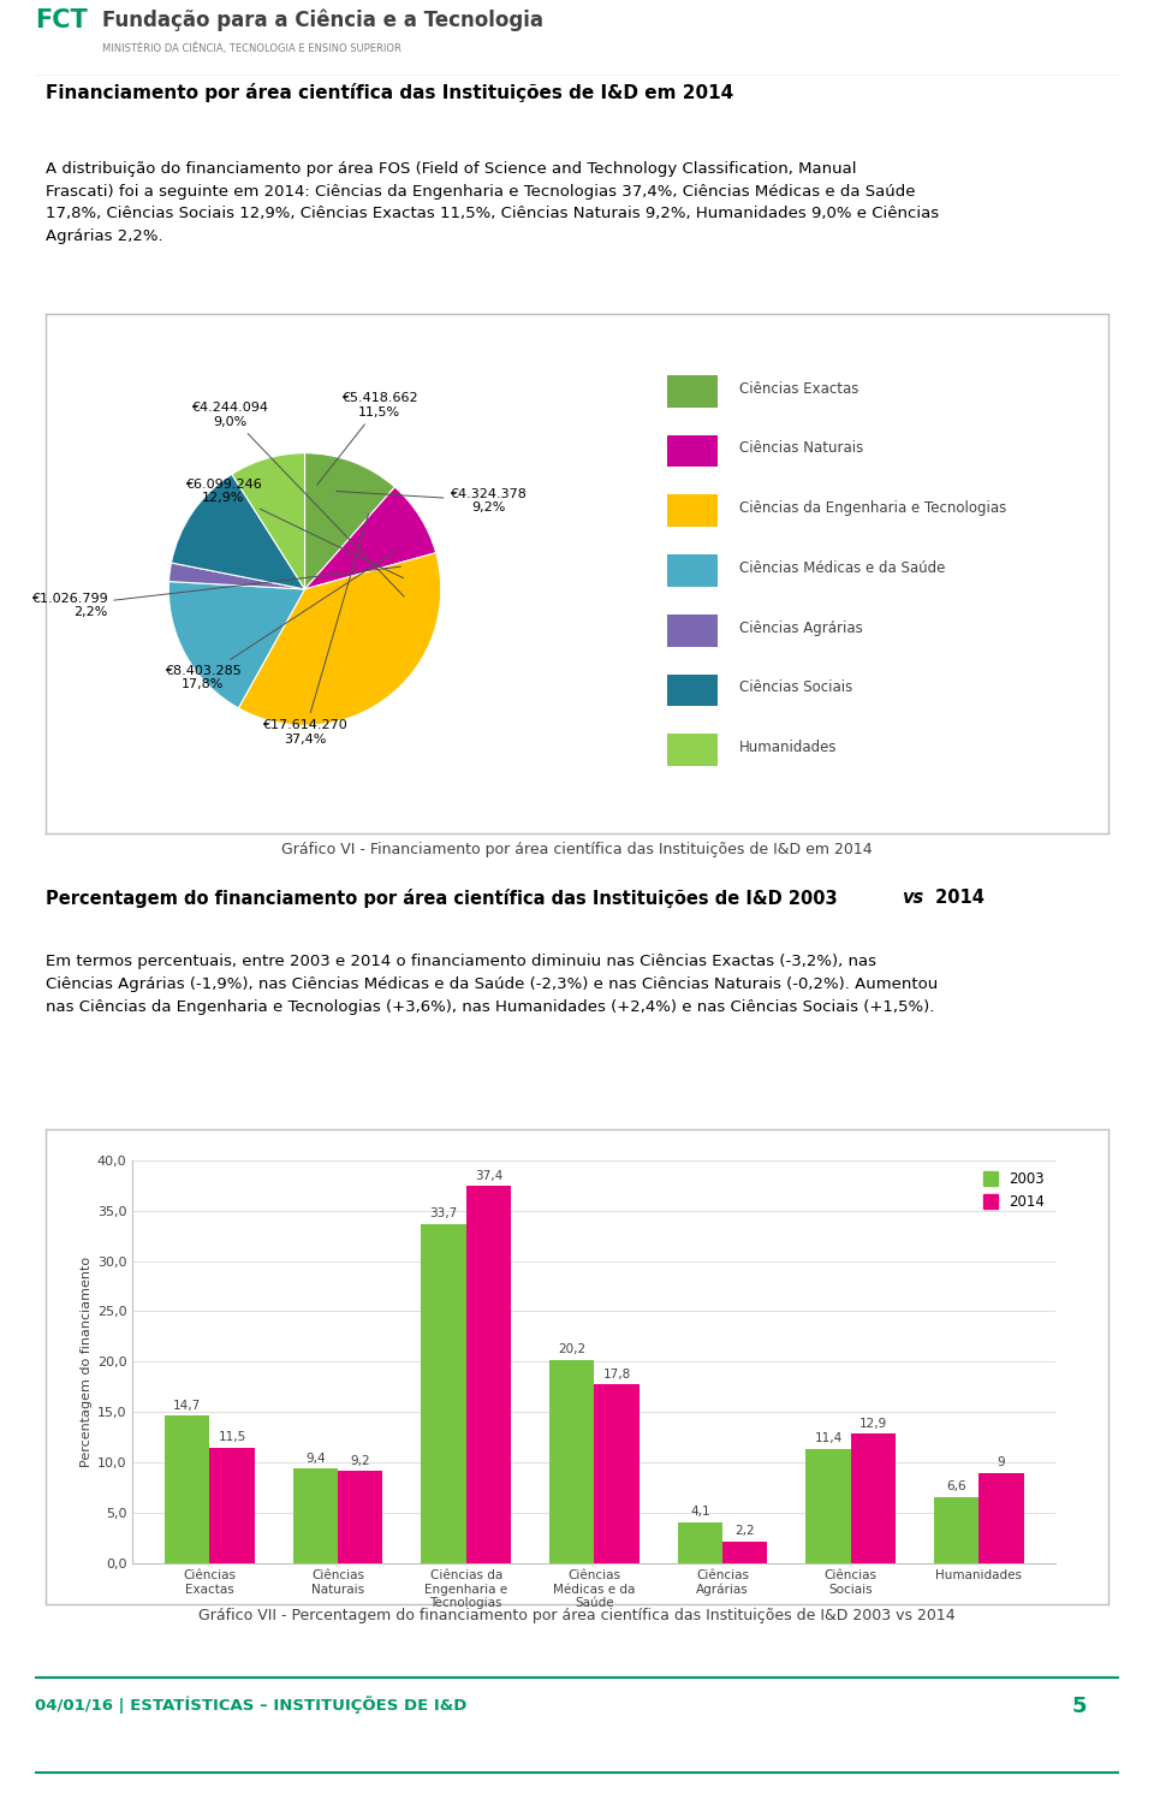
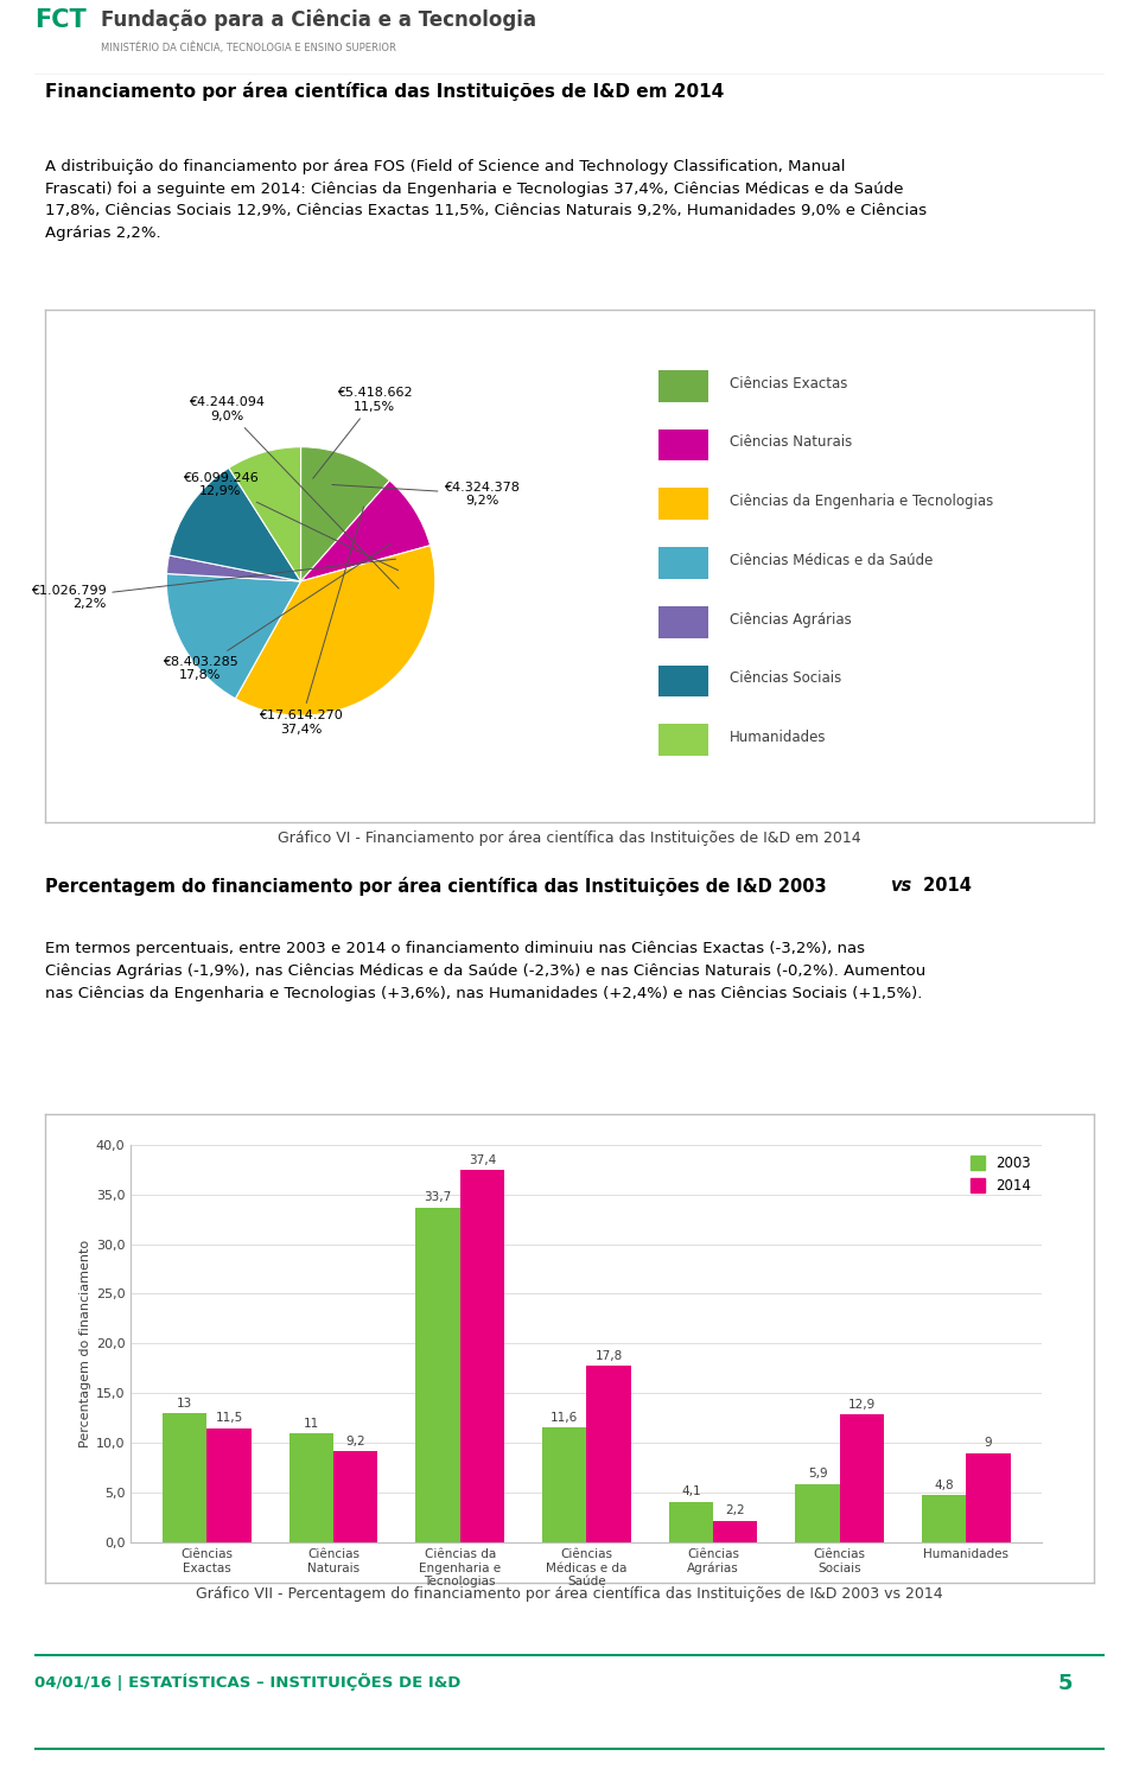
2003/Ciências Exactas: 14,7 -> 13
2003/Ciências Naturais: 9,4 -> 11
2003/Ciências Médicas e da Saúde: 20,2 -> 11,6
2003/Ciências Sociais: 11,4 -> 5,9
2003/Humanidades: 6,6 -> 4,8
